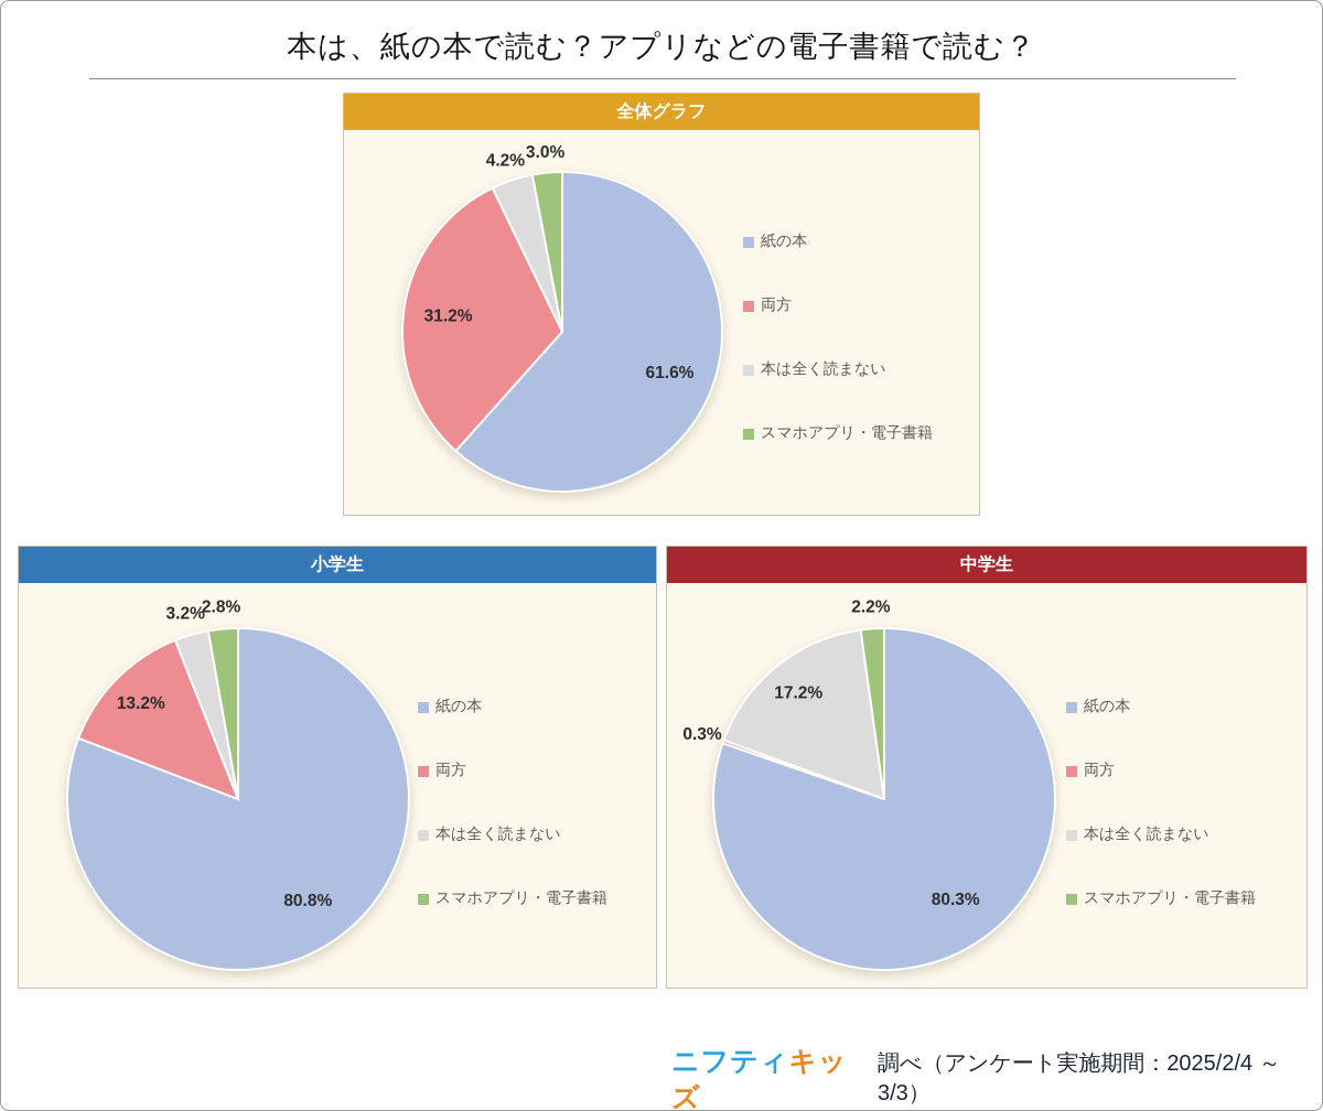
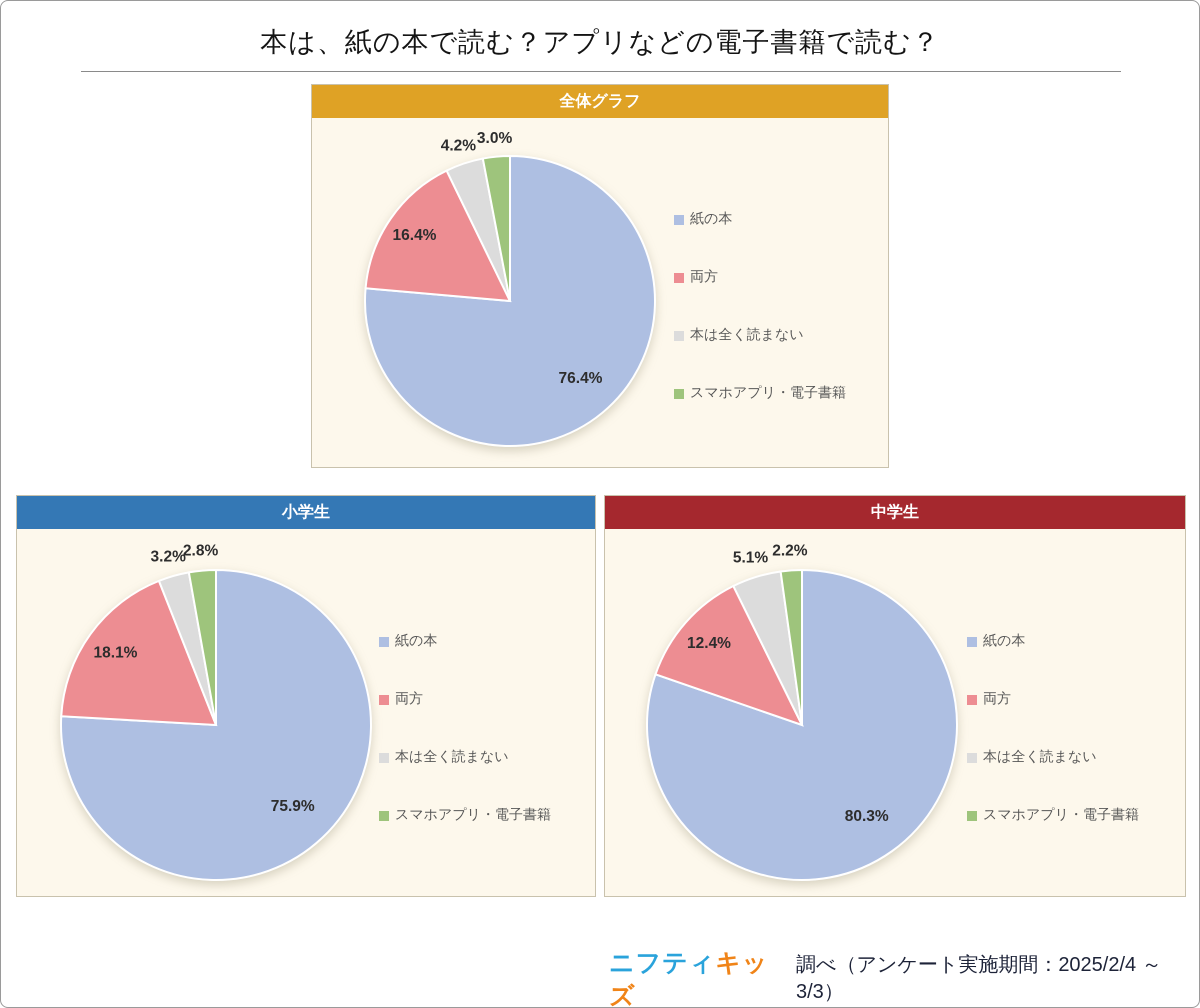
全体グラフ/紙の本: 61.6% -> 76.4%
全体グラフ/両方: 31.2% -> 16.4%
小学生/紙の本: 80.8% -> 75.9%
小学生/両方: 13.2% -> 18.1%
中学生/両方: 0.3% -> 12.4%
中学生/本は全く読まない: 17.2% -> 5.1%
